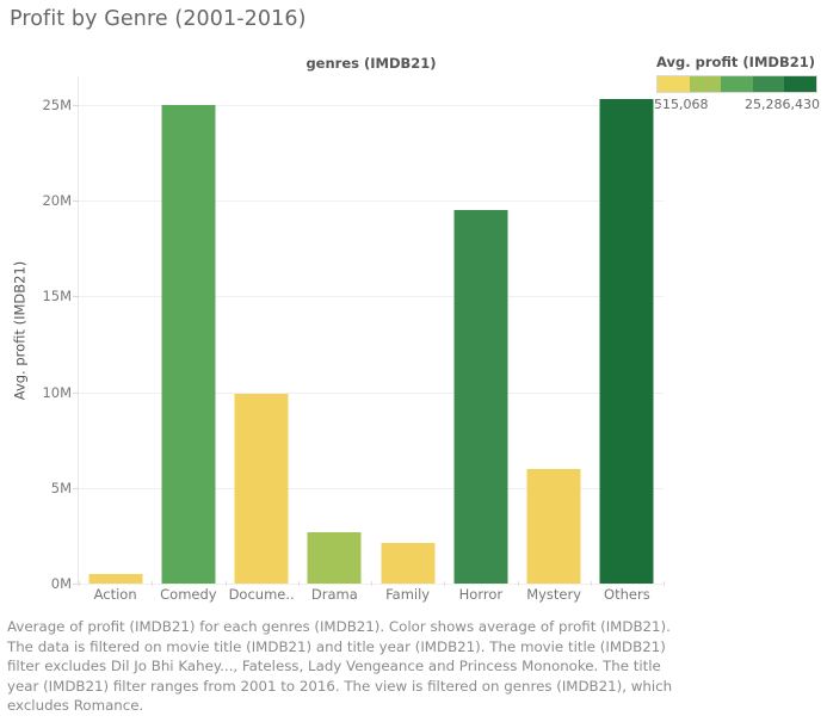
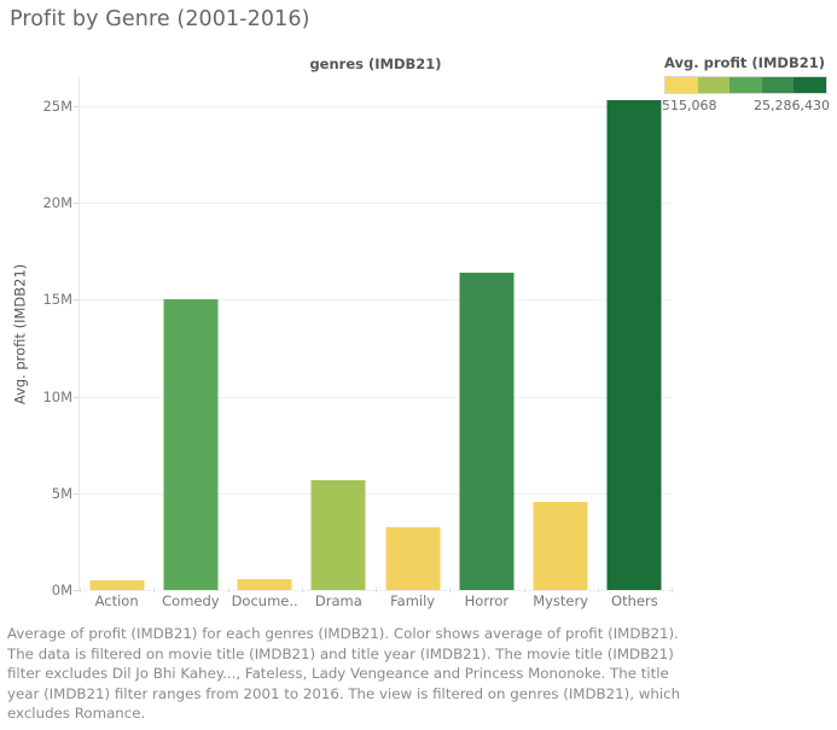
Comedy: 25.0M -> 15.0M
Docume..: 9.9M -> 0.6M
Drama: 2.7M -> 5.6M
Family: 2.1M -> 3.2M
Horror: 19.5M -> 16.4M
Mystery: 6.0M -> 4.6M
